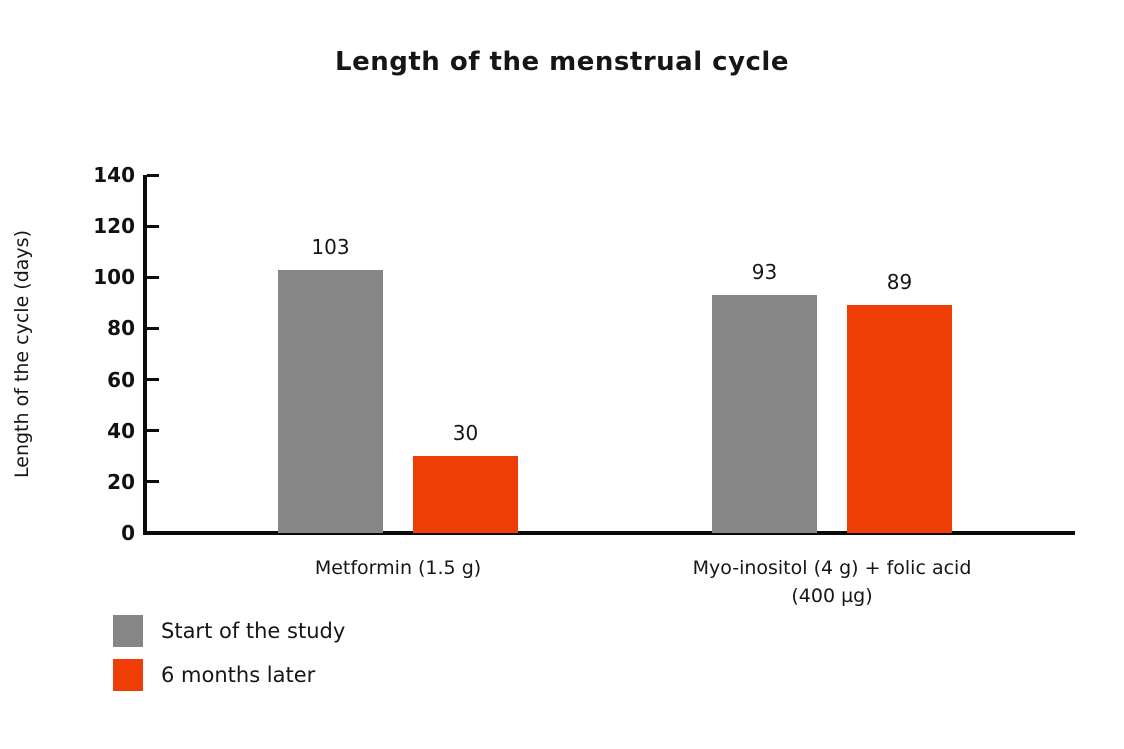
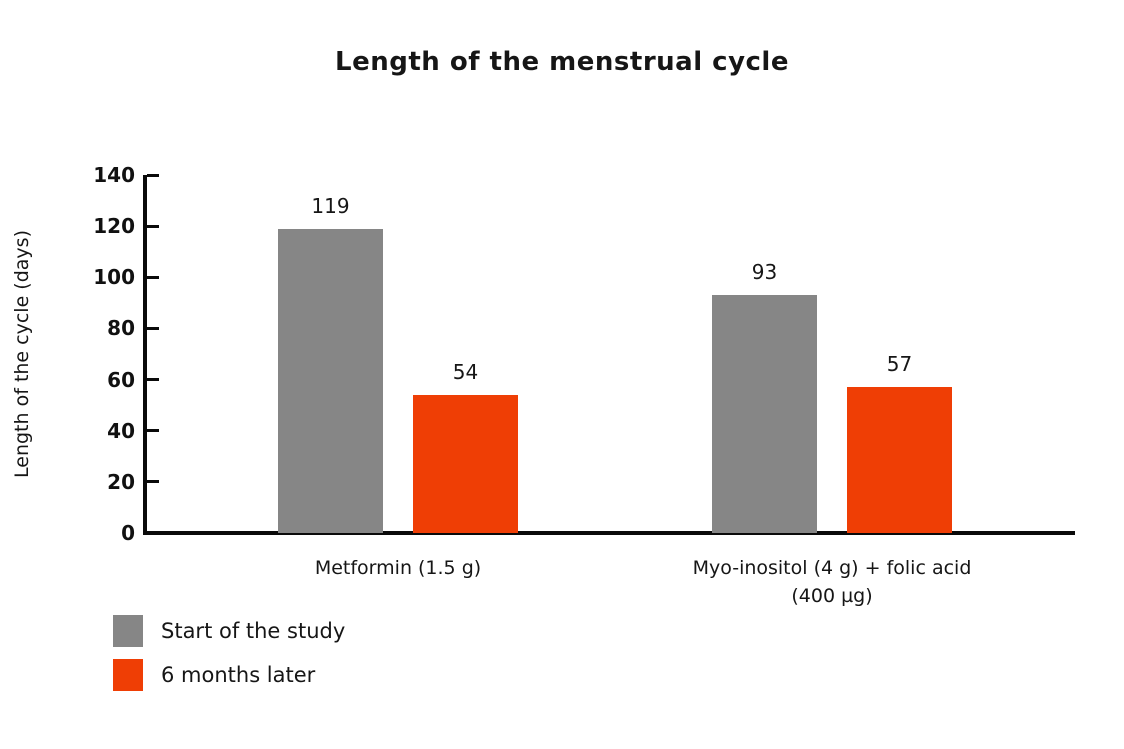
Start of the study/Metformin (1.5 g): 103 -> 119
6 months later/Metformin (1.5 g): 30 -> 54
6 months later/Myo-inositol (4 g) + folic acid (400 µg): 89 -> 57
